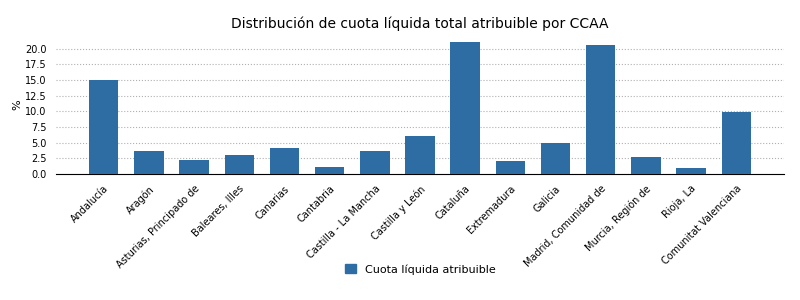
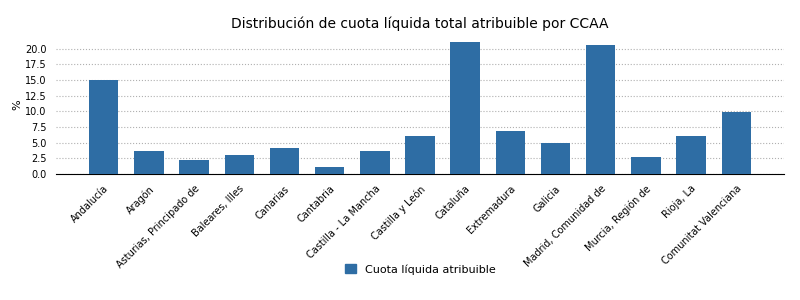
Extremadura: 2.1 -> 6.8
Rioja, La: 0.9 -> 6.0
